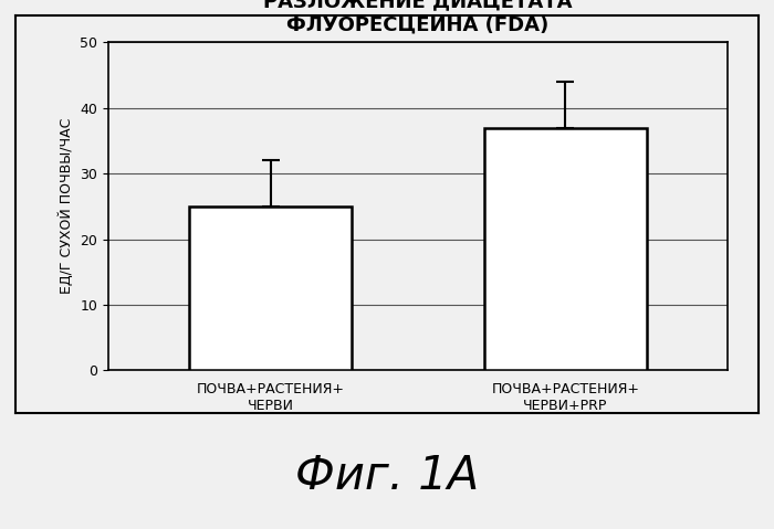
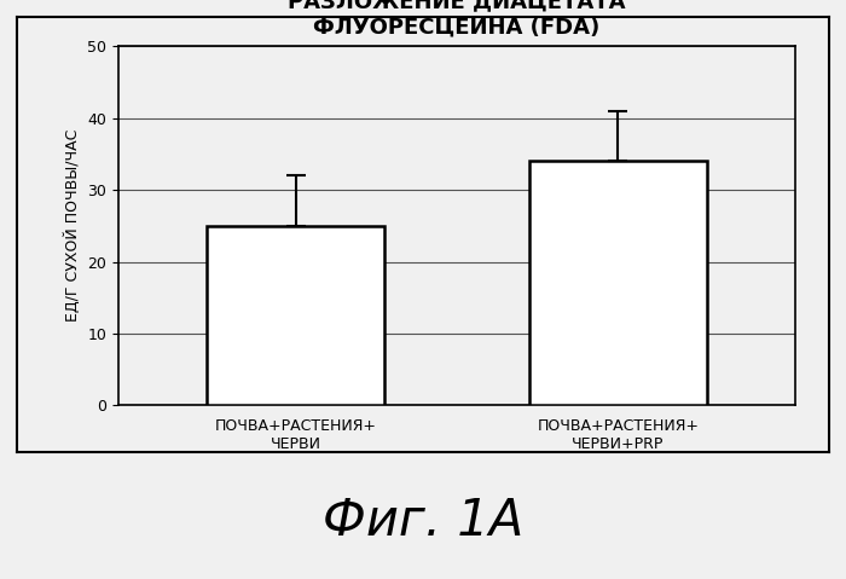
ПОЧВА+РАСТЕНИЯ+ ЧЕРВИ+PRP: 37 -> 34
